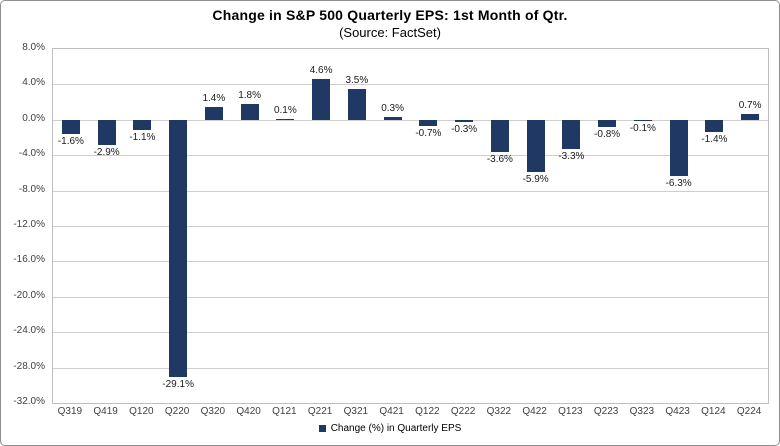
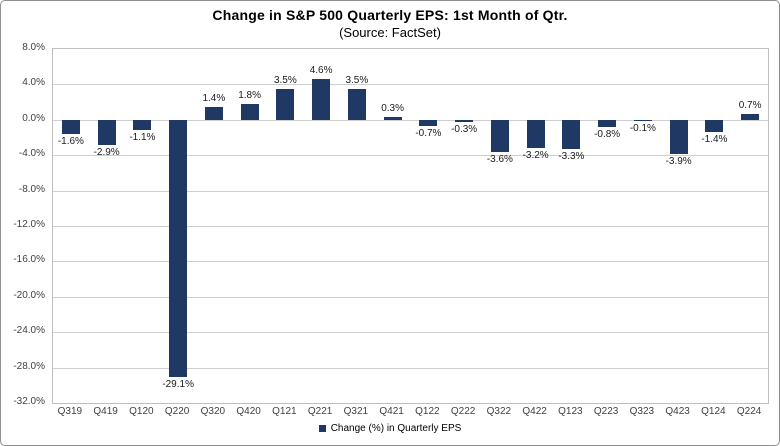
Q121: 0.1% -> 3.5%
Q422: -5.9% -> -3.2%
Q423: -6.3% -> -3.9%
